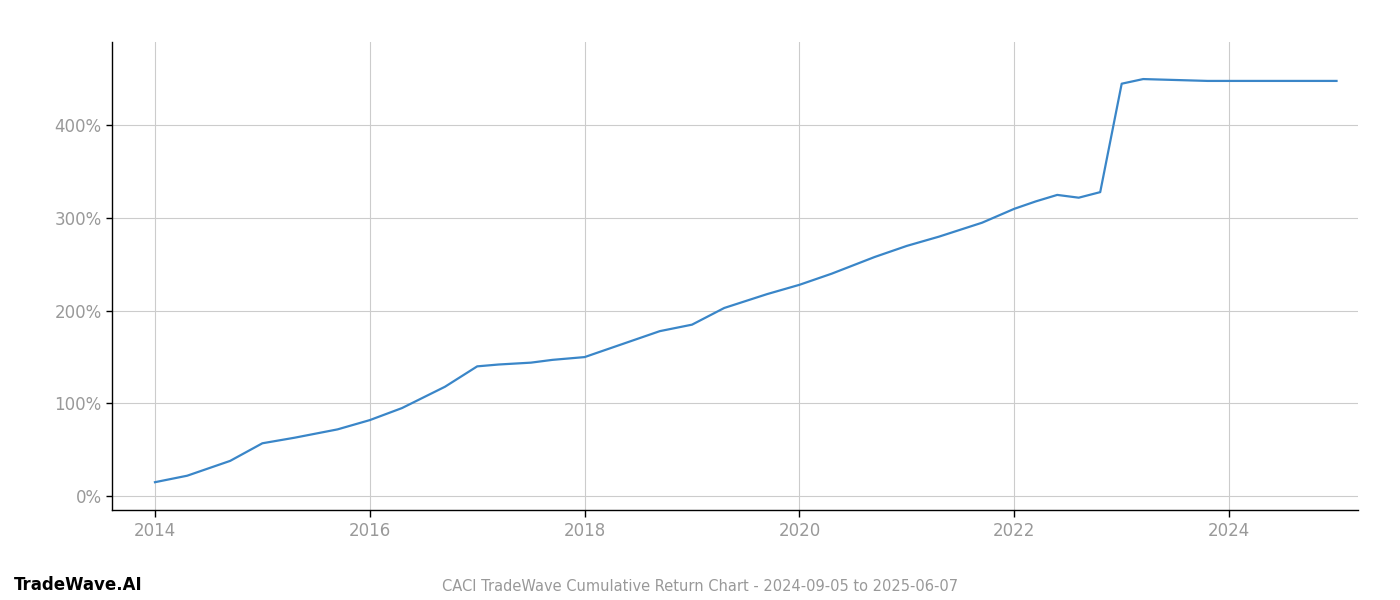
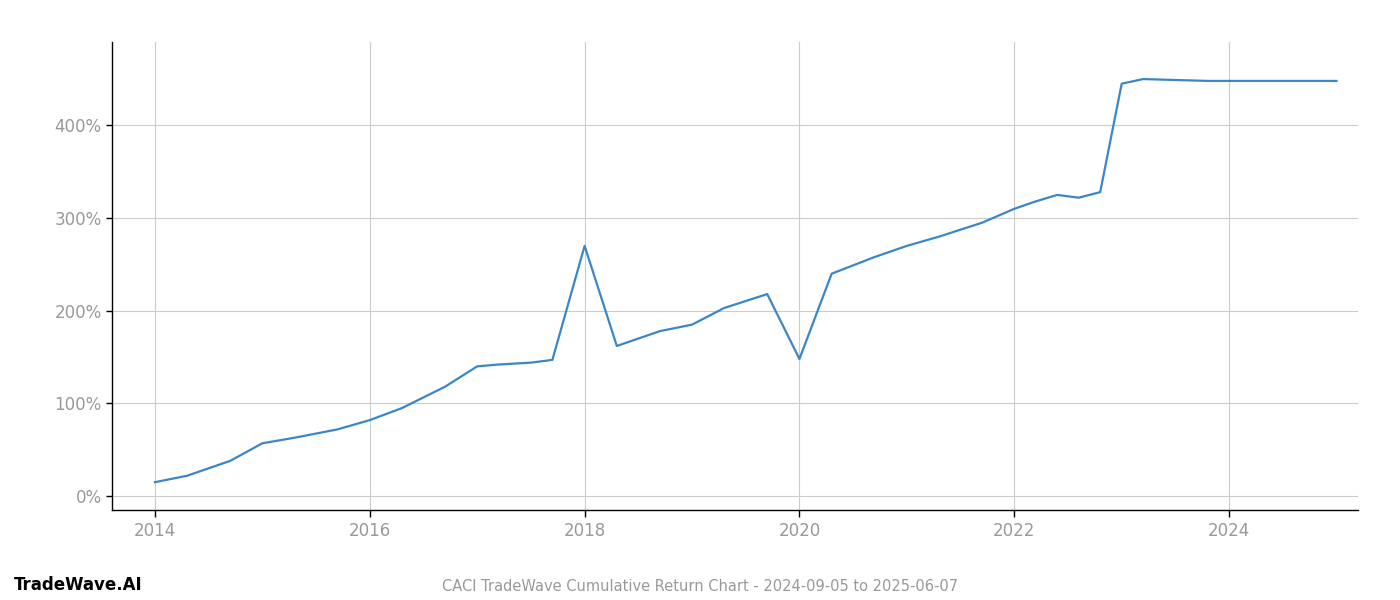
2018: 150% -> 270%
2020: 228% -> 148%
